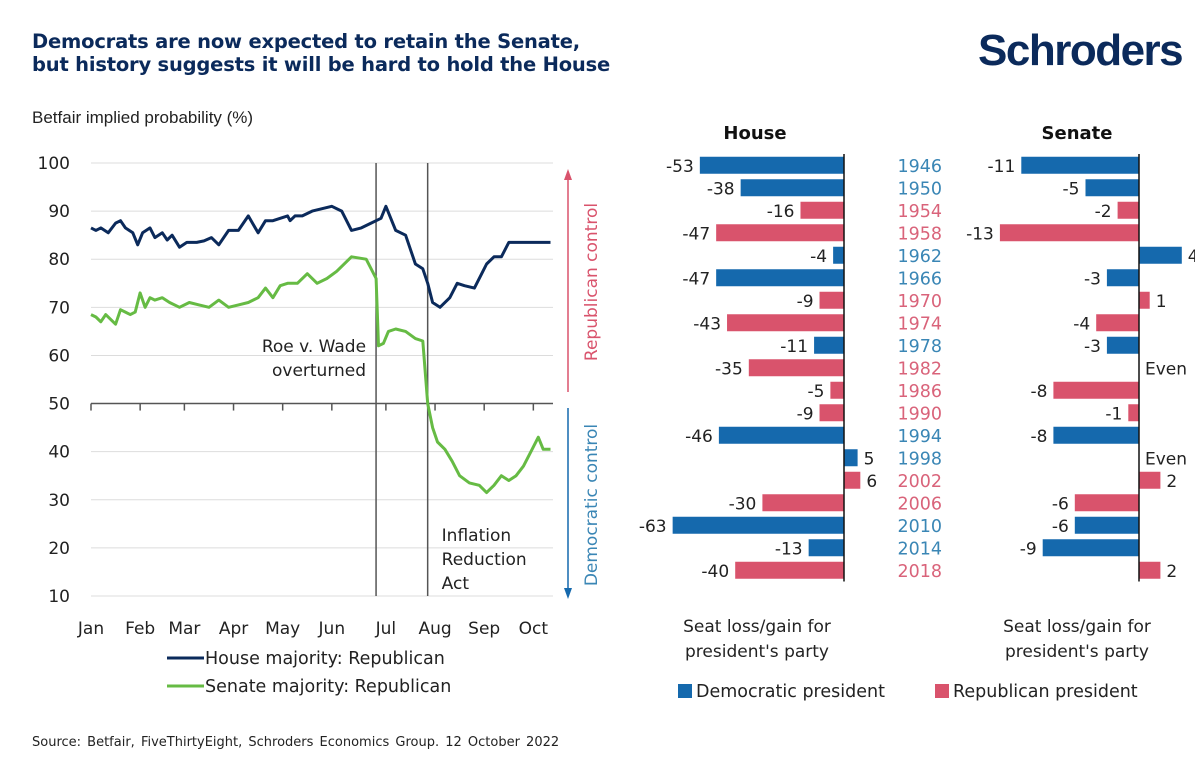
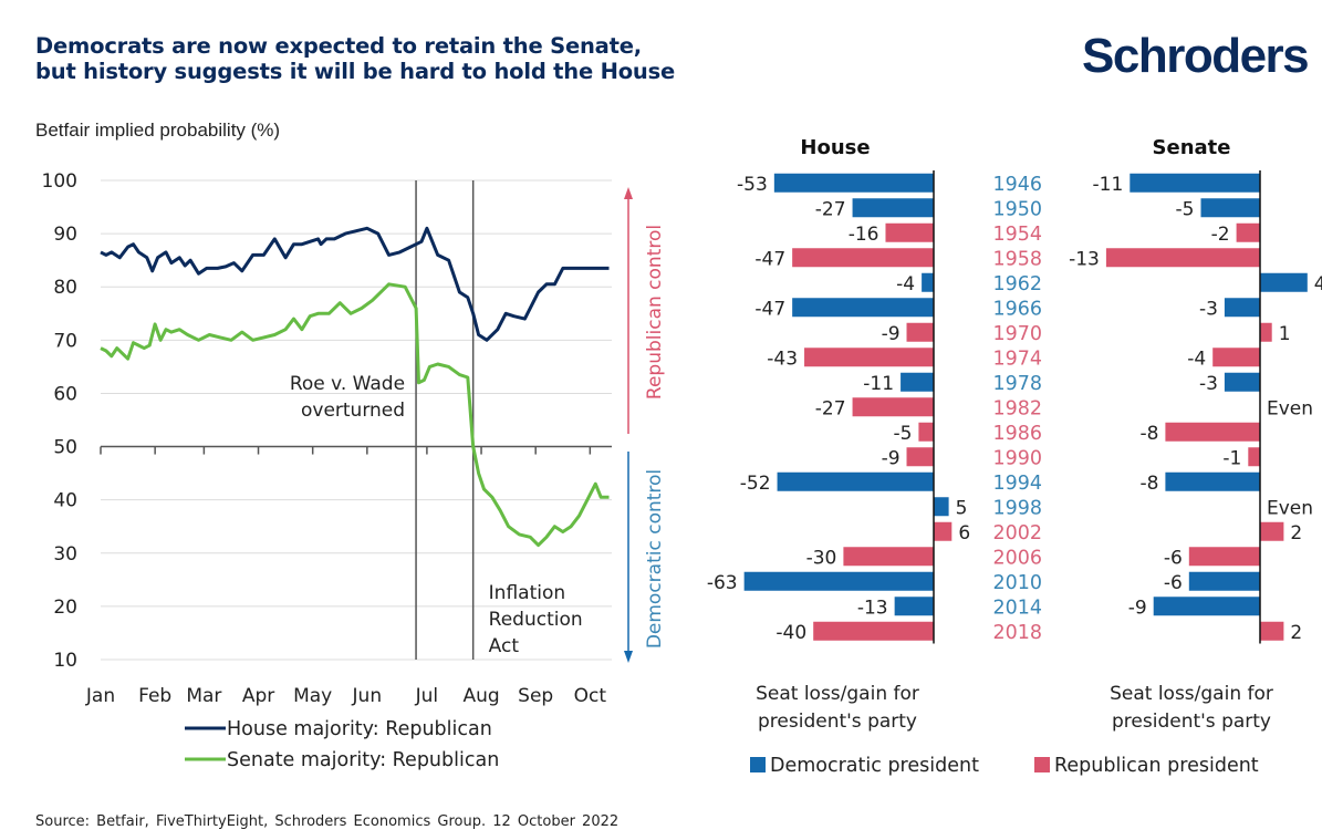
House/1950: -38 -> -27
House/1982: -35 -> -27
House/1994: -46 -> -52
